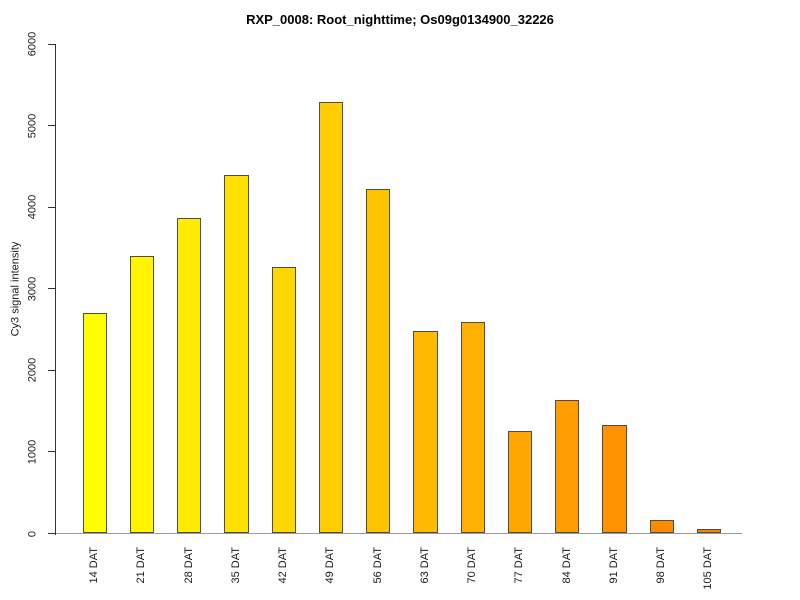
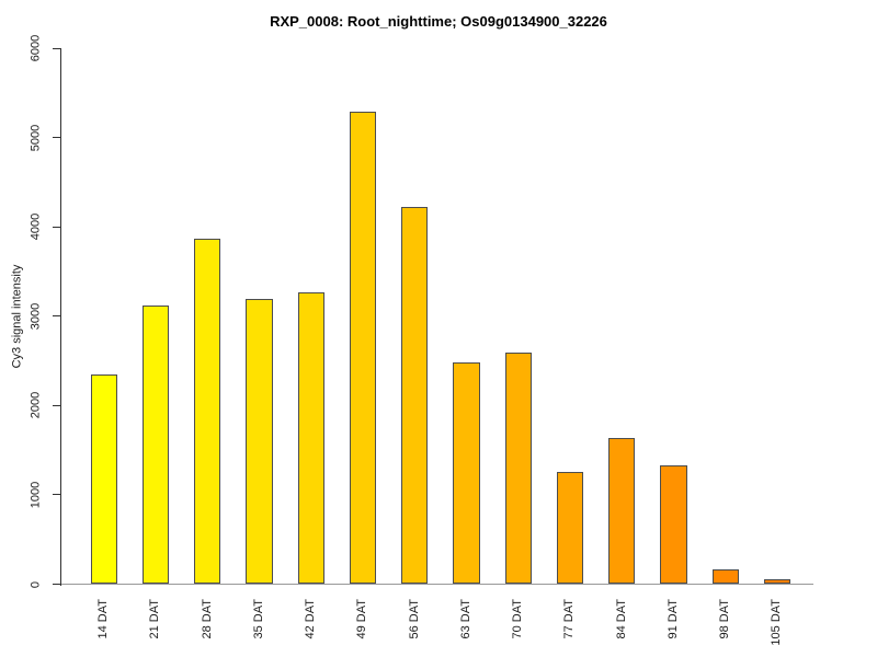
14 DAT: 2700 -> 2400
21 DAT: 3400 -> 3100
35 DAT: 4400 -> 3200
